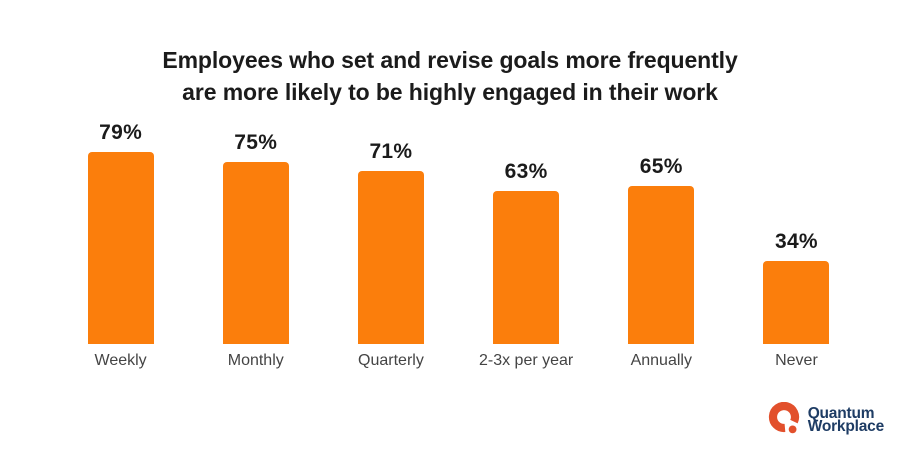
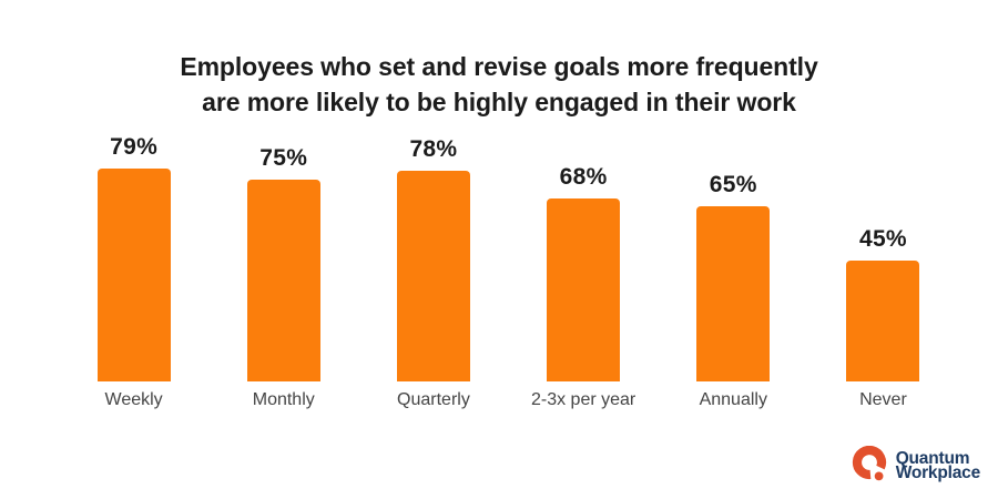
Quarterly: 71% -> 78%
2-3x per year: 63% -> 68%
Never: 34% -> 45%
